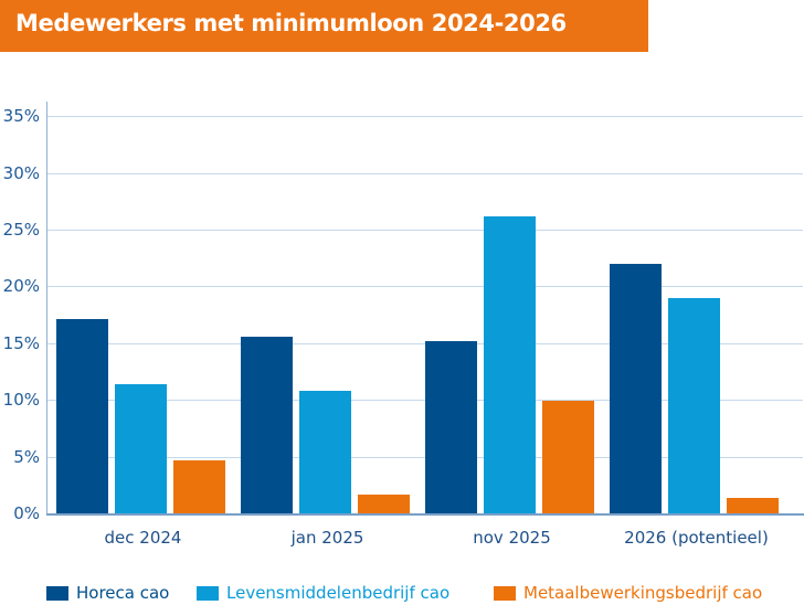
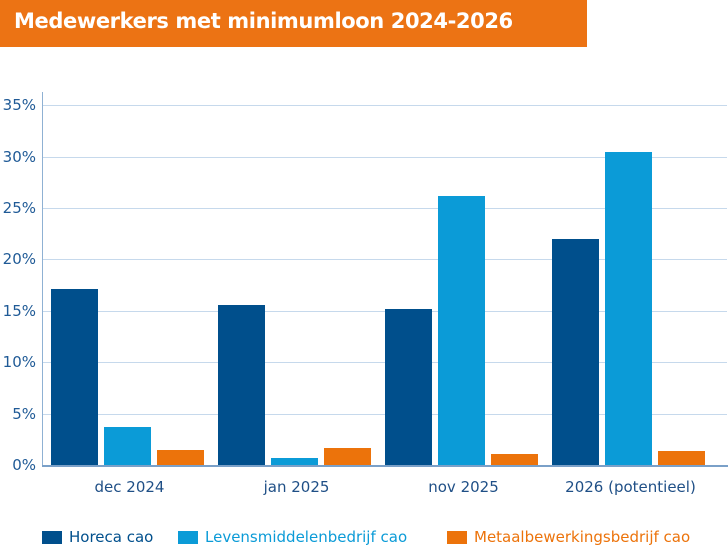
Levensmiddelenbedrijf cao/dec 2024: 11.4% -> 3.7%
Metaalbewerkingsbedrijf cao/dec 2024: 4.7% -> 1.5%
Levensmiddelenbedrijf cao/jan 2025: 10.8% -> 0.7%
Metaalbewerkingsbedrijf cao/nov 2025: 9.9% -> 1.1%
Levensmiddelenbedrijf cao/2026 (potentieel): 19.0% -> 30.4%
